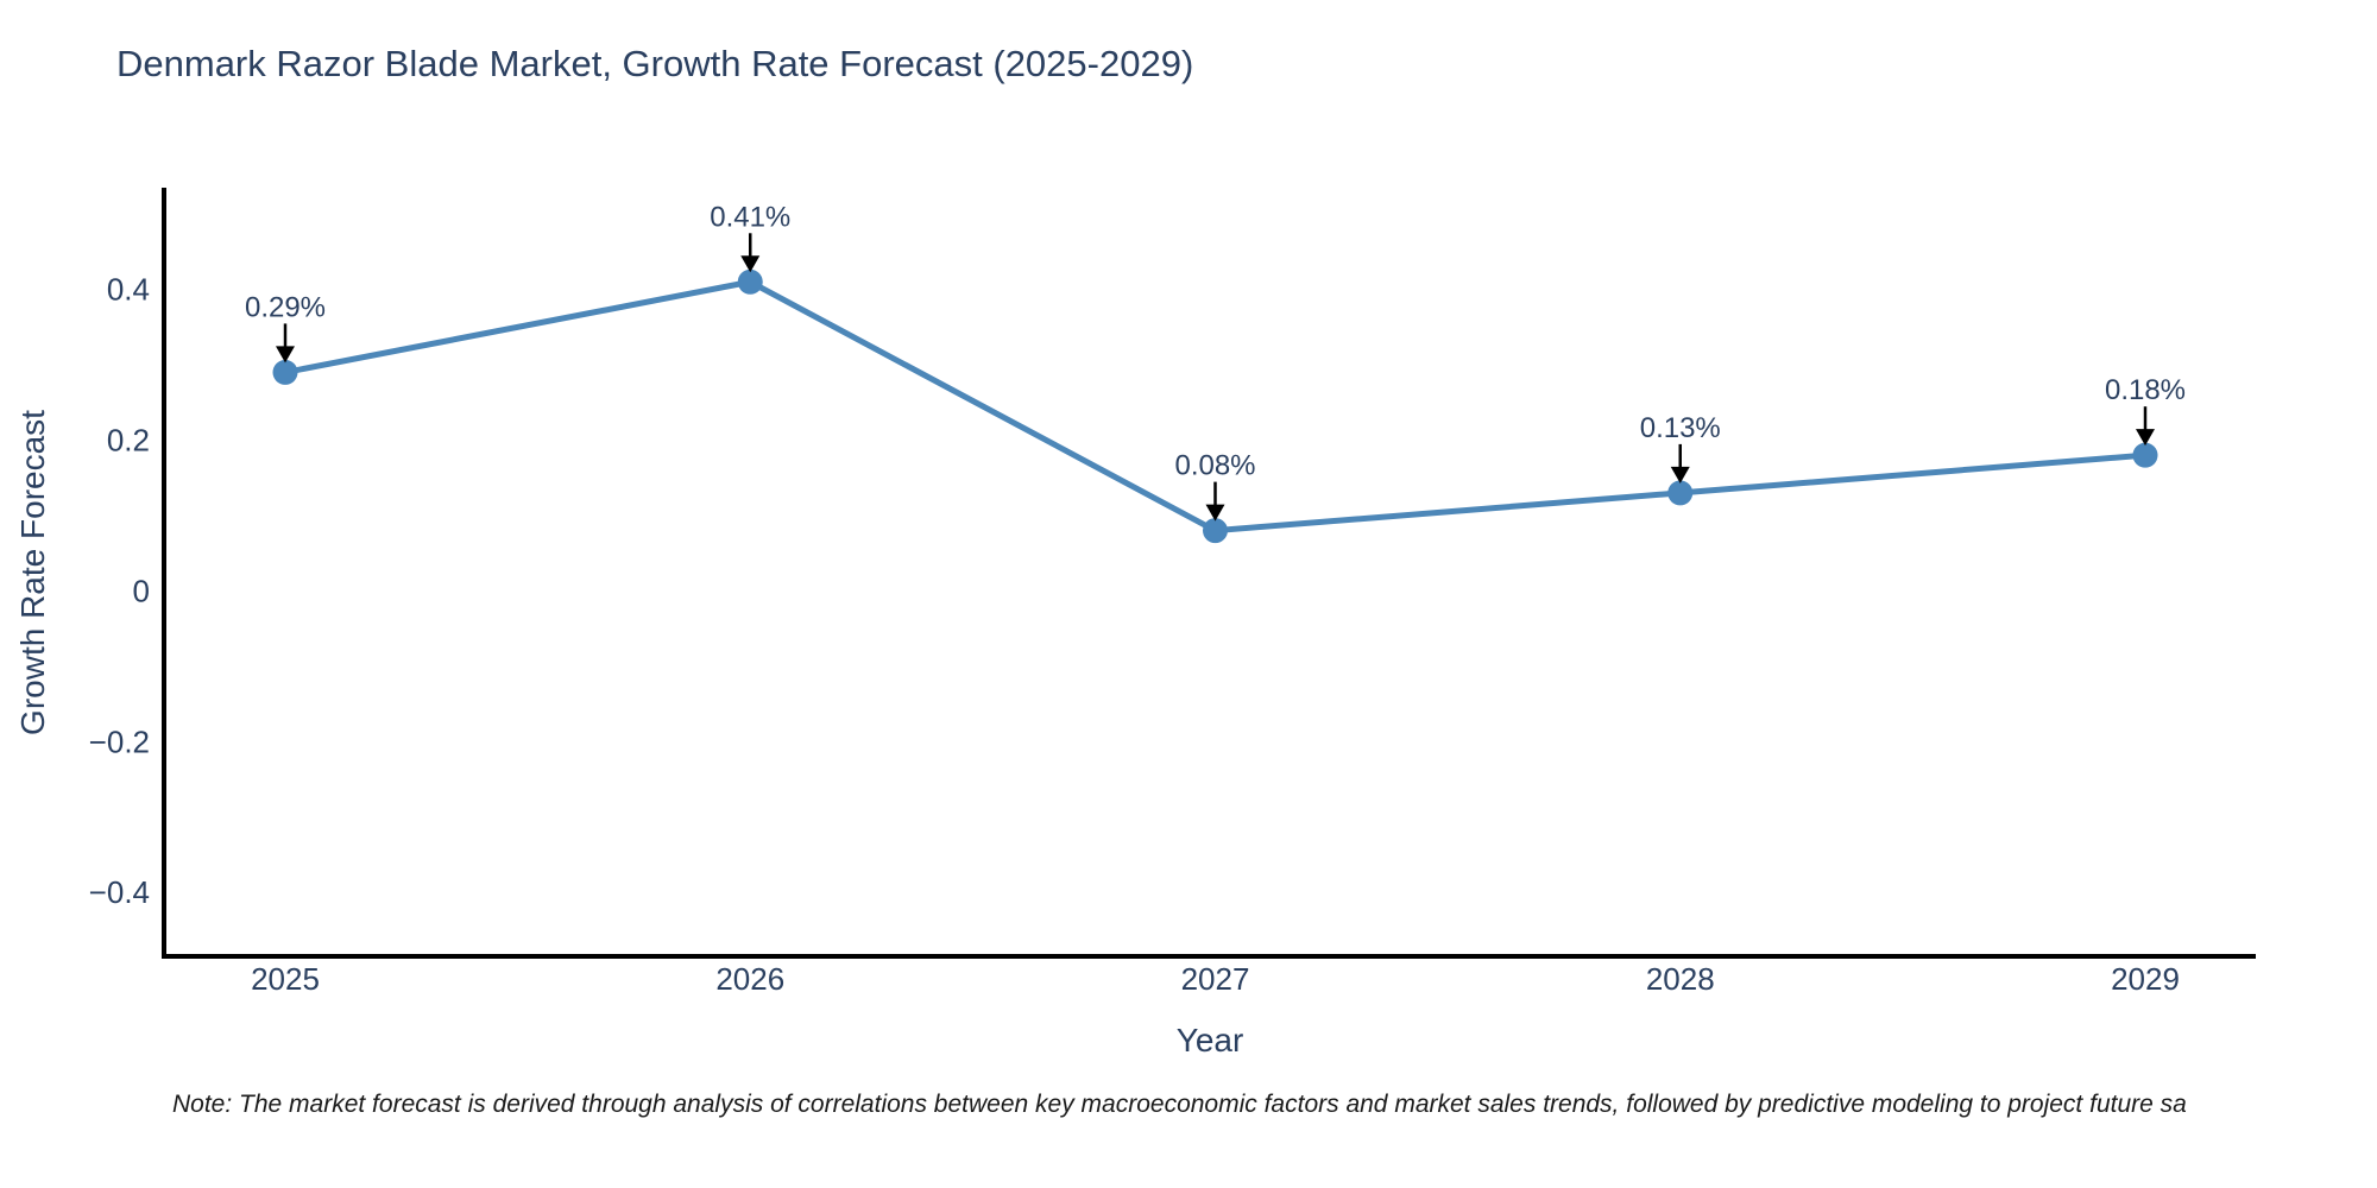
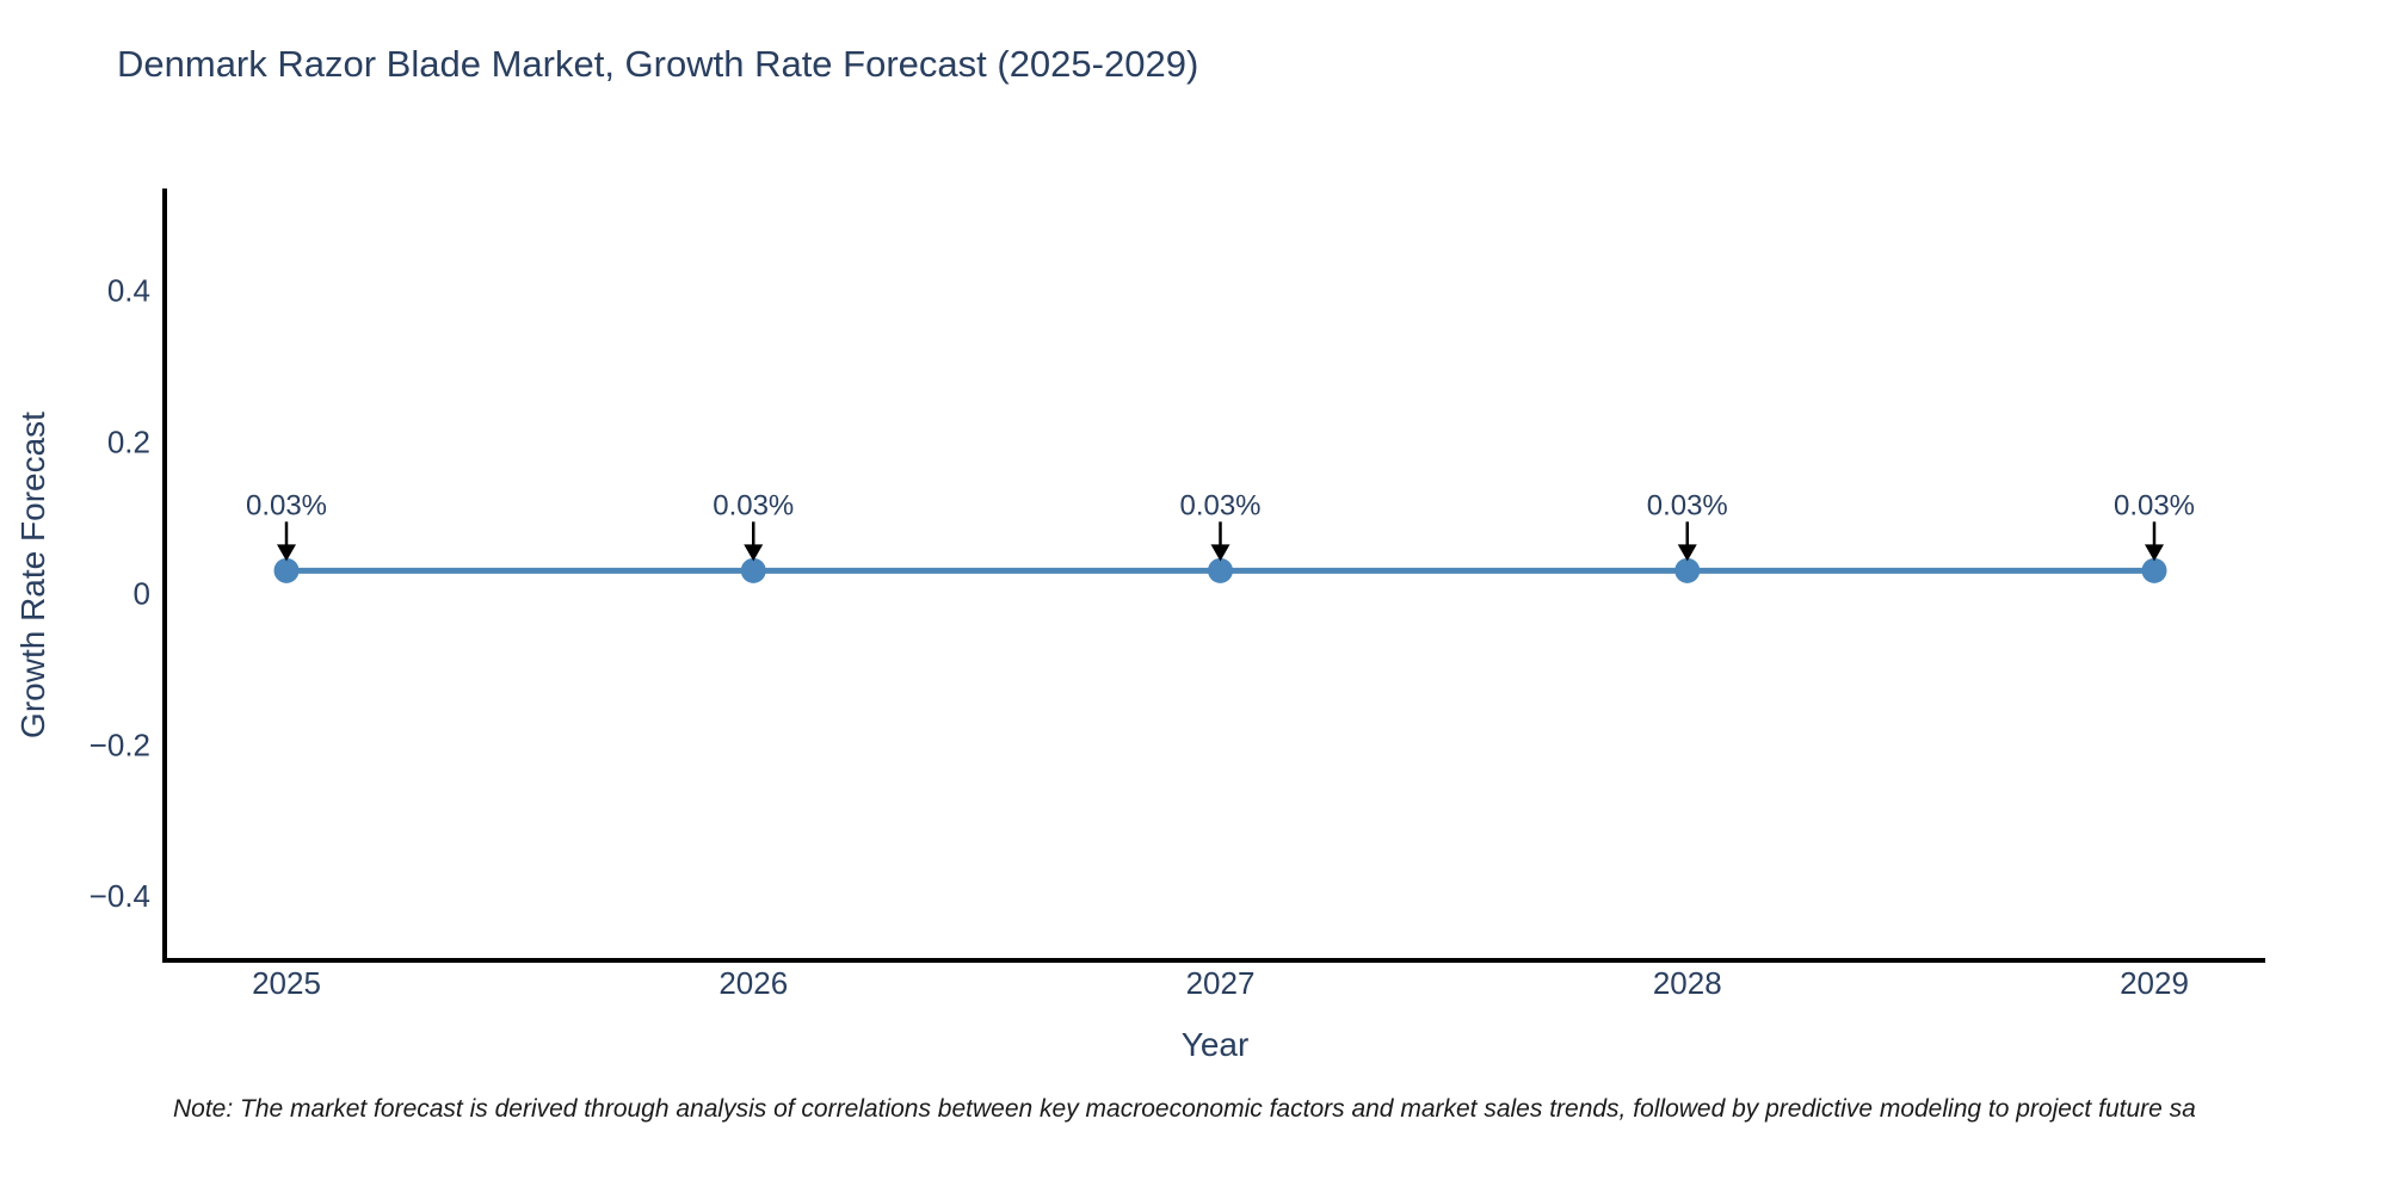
2025: 0.29% -> 0.03%
2026: 0.41% -> 0.03%
2027: 0.08% -> 0.03%
2028: 0.13% -> 0.03%
2029: 0.18% -> 0.03%
